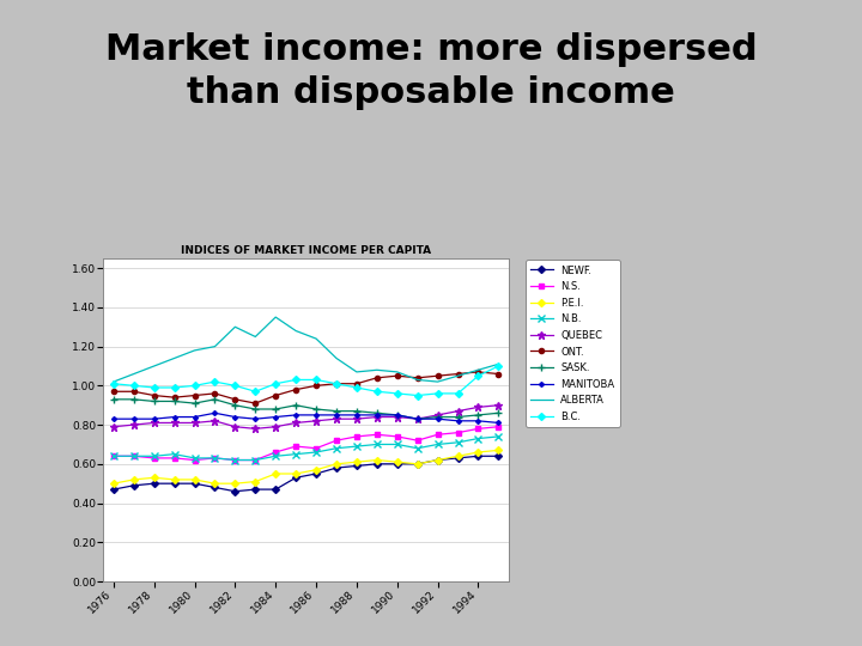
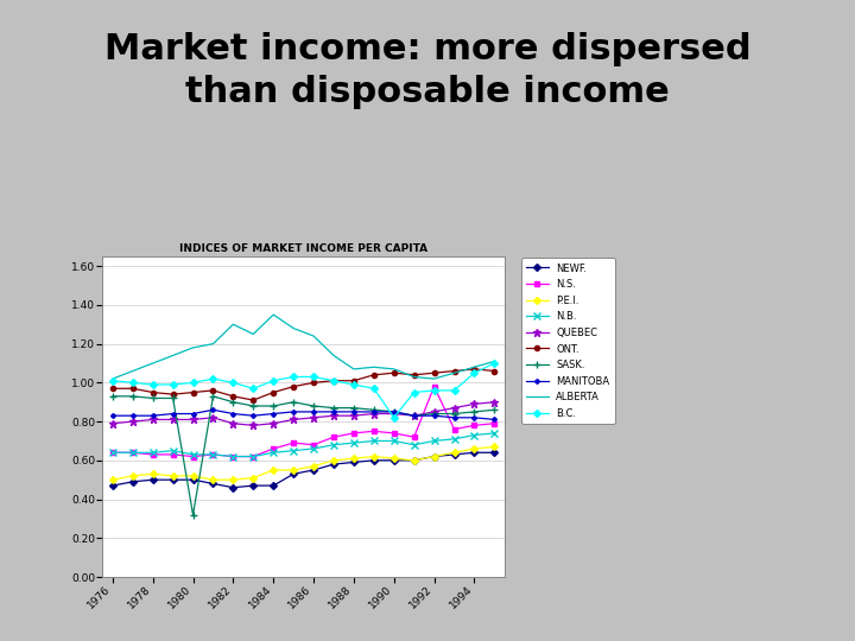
SASK./1980: 0.91 -> 0.32
B.C./1990: 0.96 -> 0.82
N.S./1992: 0.75 -> 0.98
